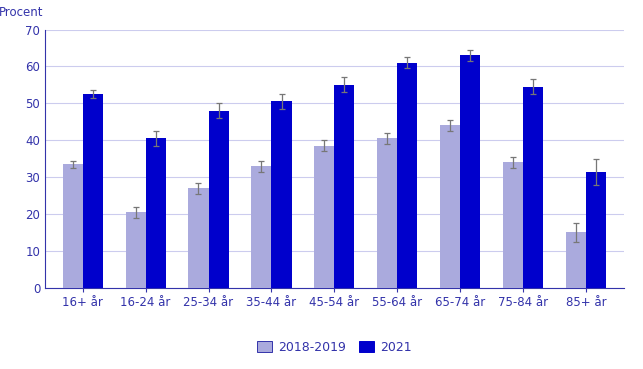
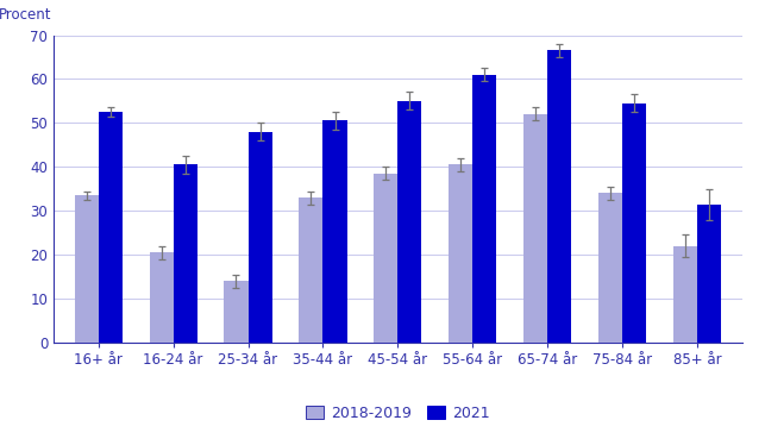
2018-2019/25-34 år: 27.0 -> 14.0
2018-2019/65-74 år: 44.0 -> 52.0
2021/65-74 år: 63.0 -> 66.5
2018-2019/85+ år: 15.0 -> 22.0
